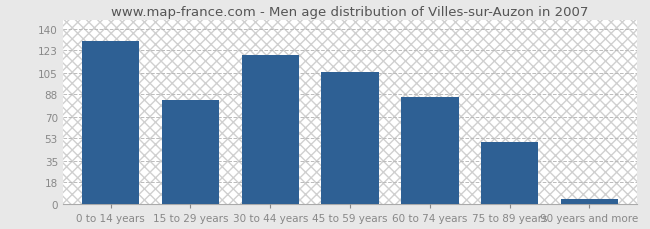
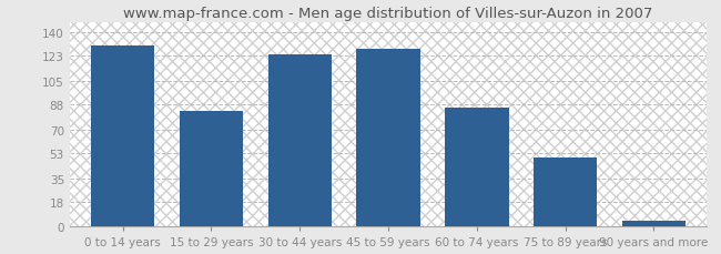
30 to 44 years: 119 -> 124
45 to 59 years: 106 -> 128
